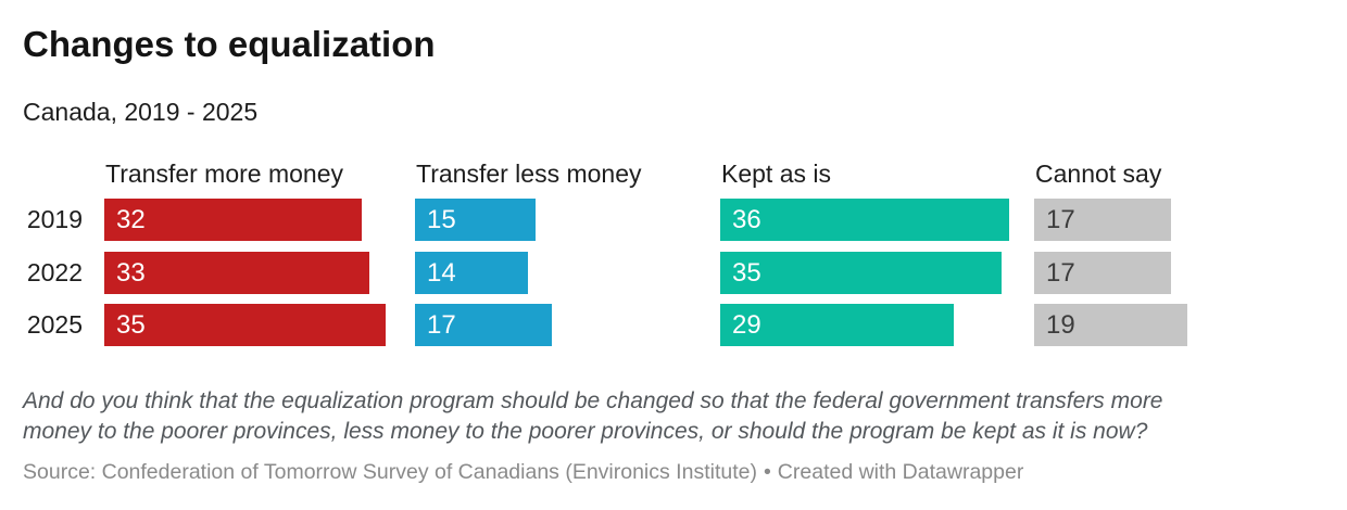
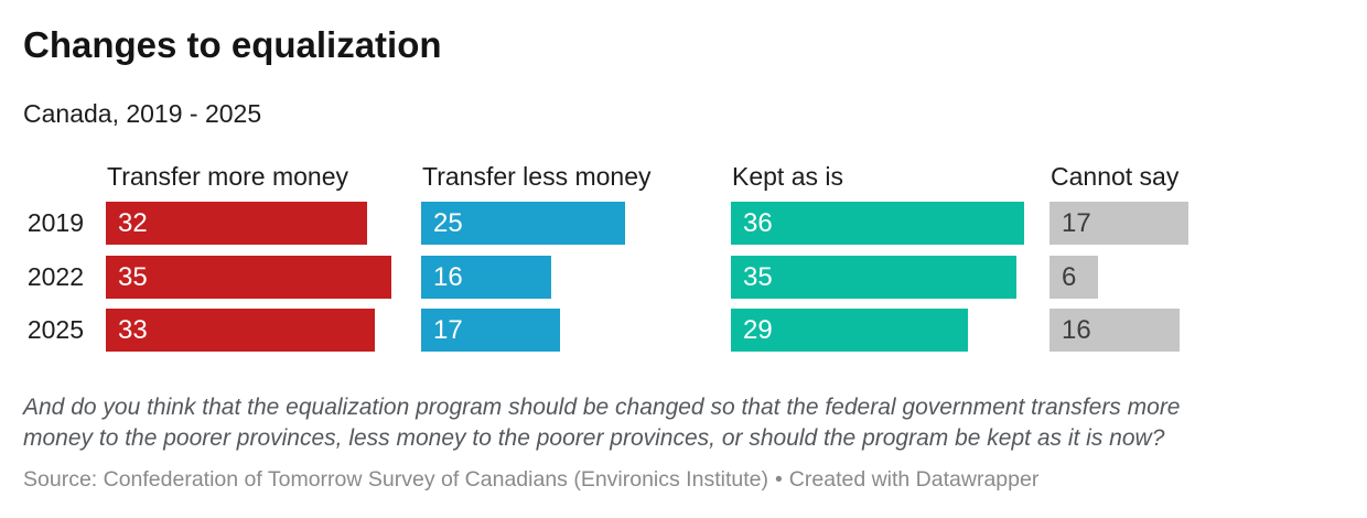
Transfer less money/2019: 15 -> 25
Transfer more money/2022: 33 -> 35
Transfer less money/2022: 14 -> 16
Cannot say/2022: 17 -> 6
Transfer more money/2025: 35 -> 33
Cannot say/2025: 19 -> 16
